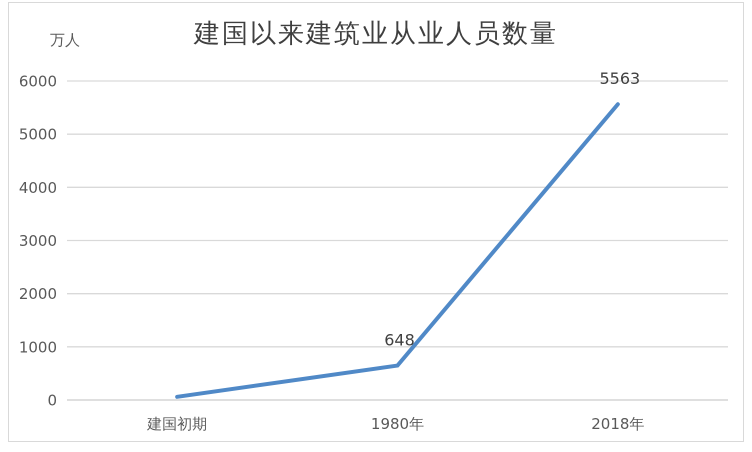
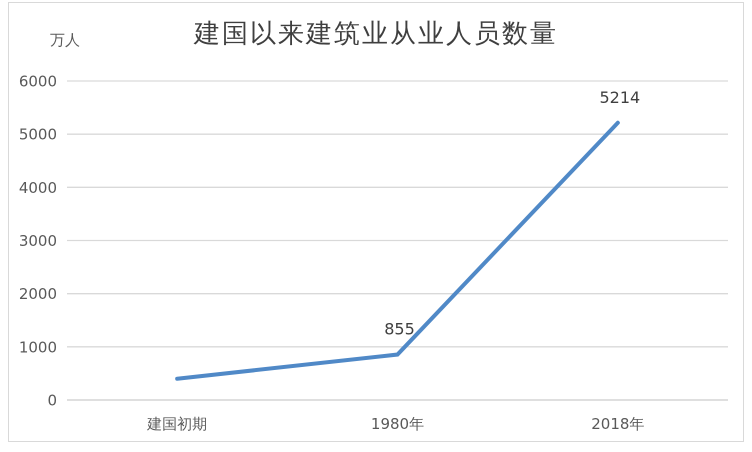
建国初期: 100 -> 400
1980年: 648 -> 855
2018年: 5563 -> 5214
